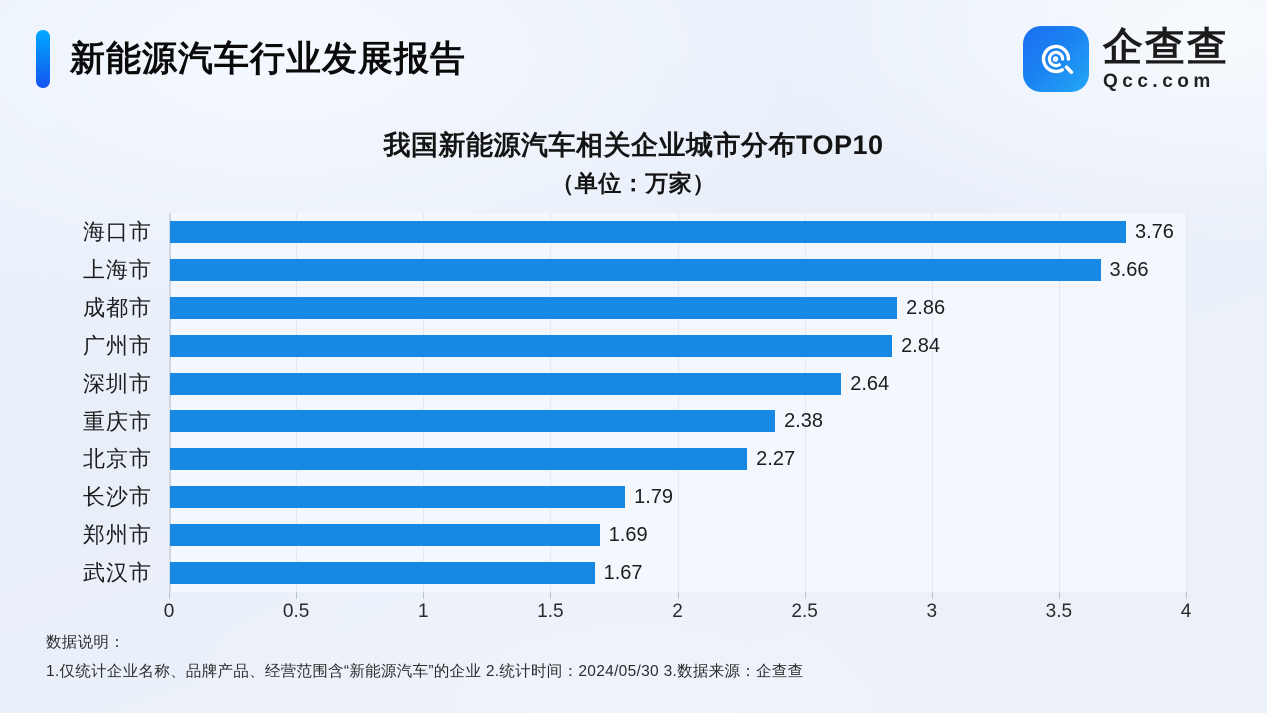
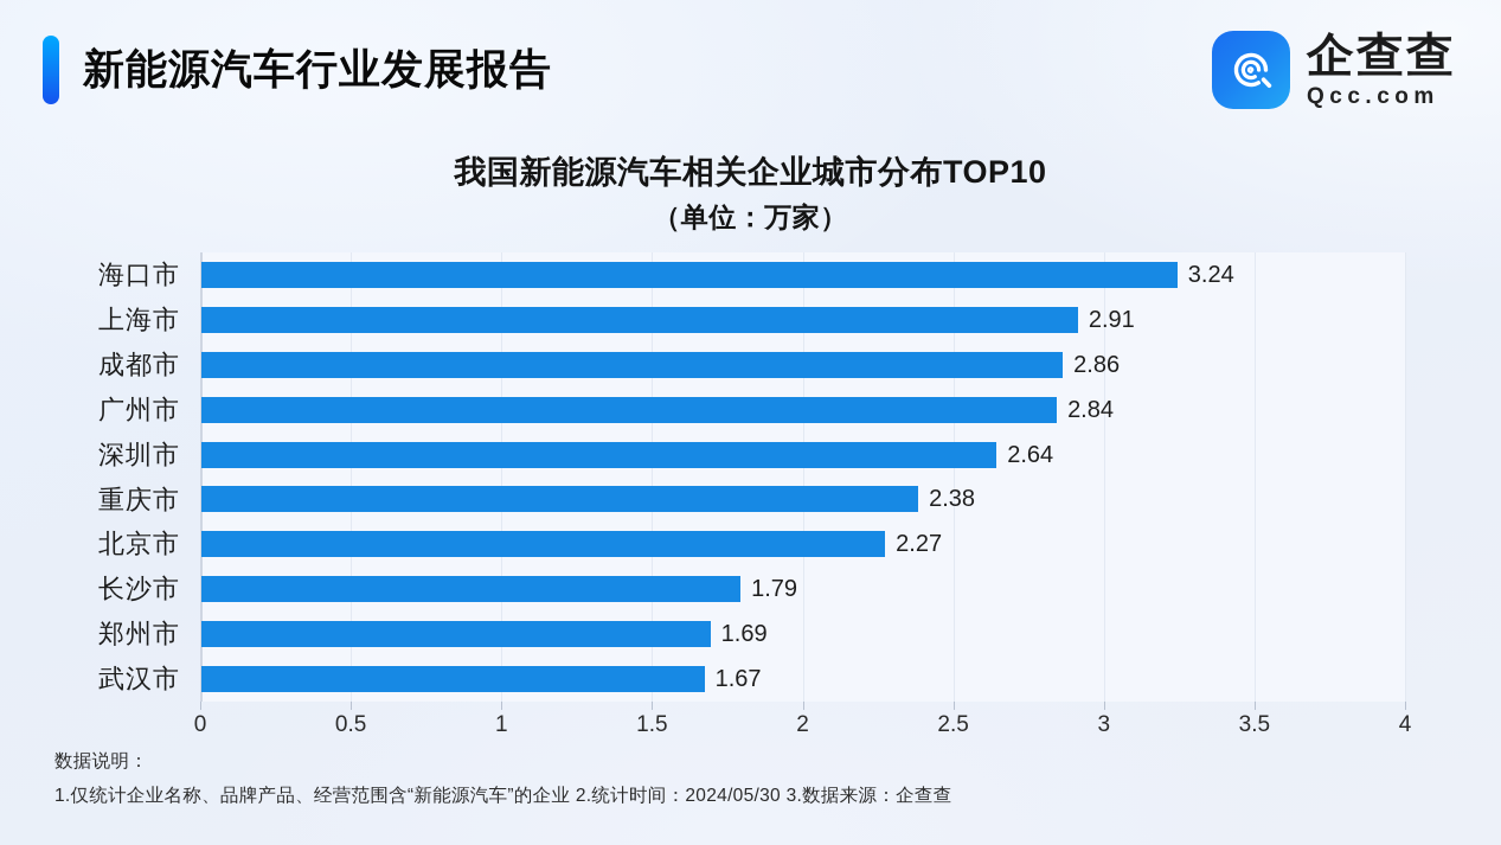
海口市: 3.76 -> 3.24
上海市: 3.66 -> 2.91
